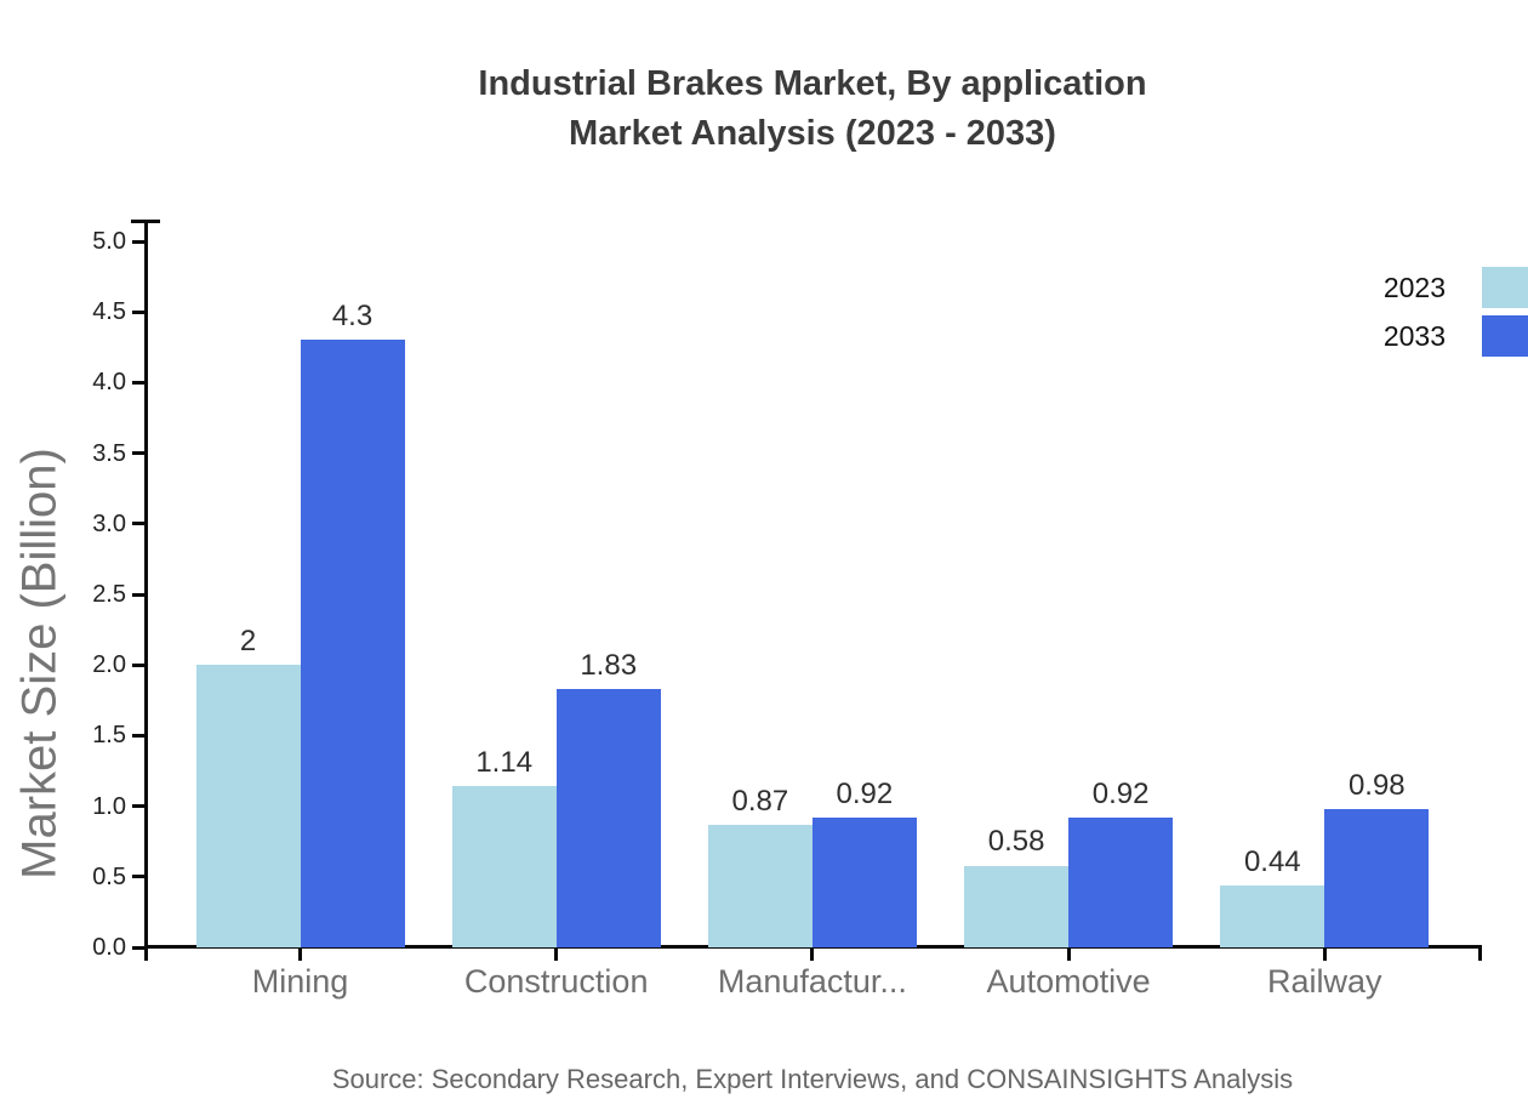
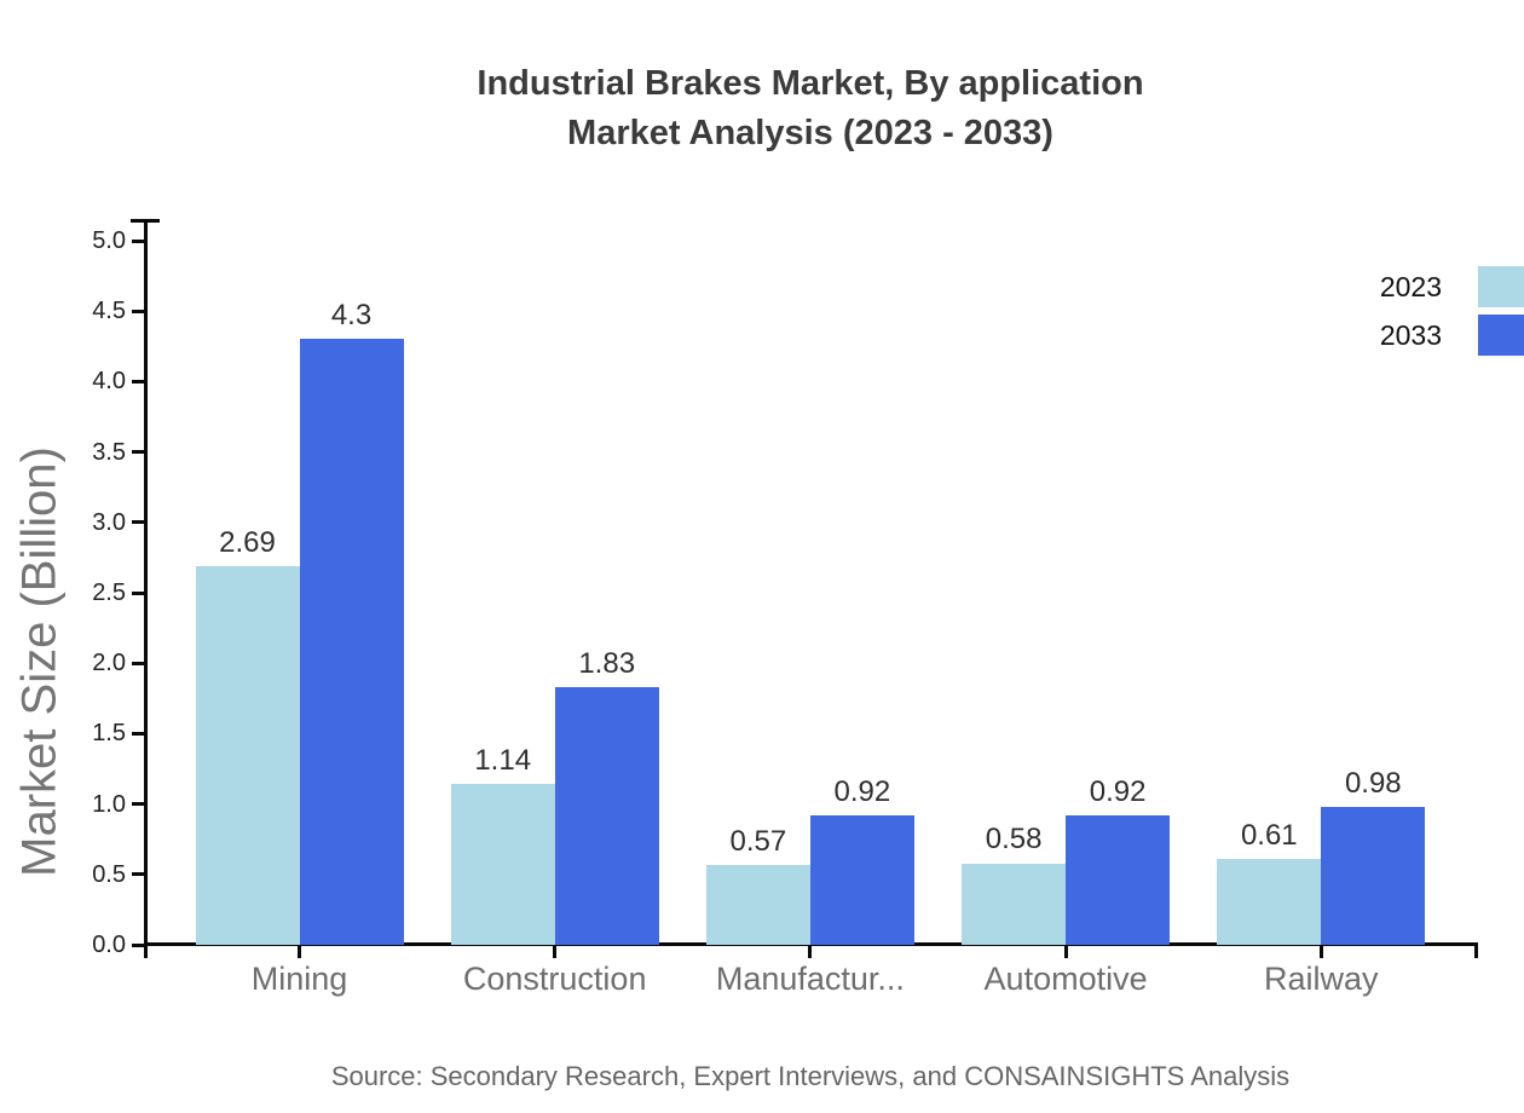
2023/Mining: 2 -> 2.69
2023/Manufactur...: 0.87 -> 0.57
2023/Railway: 0.44 -> 0.61
